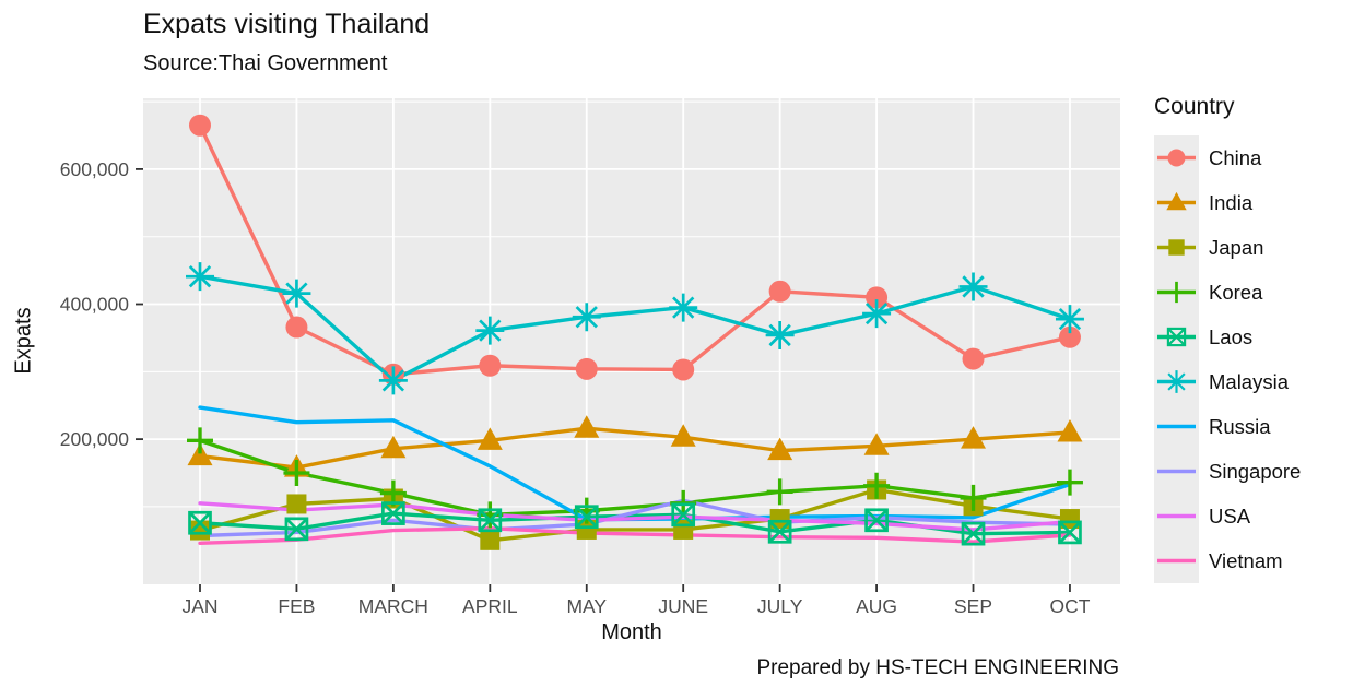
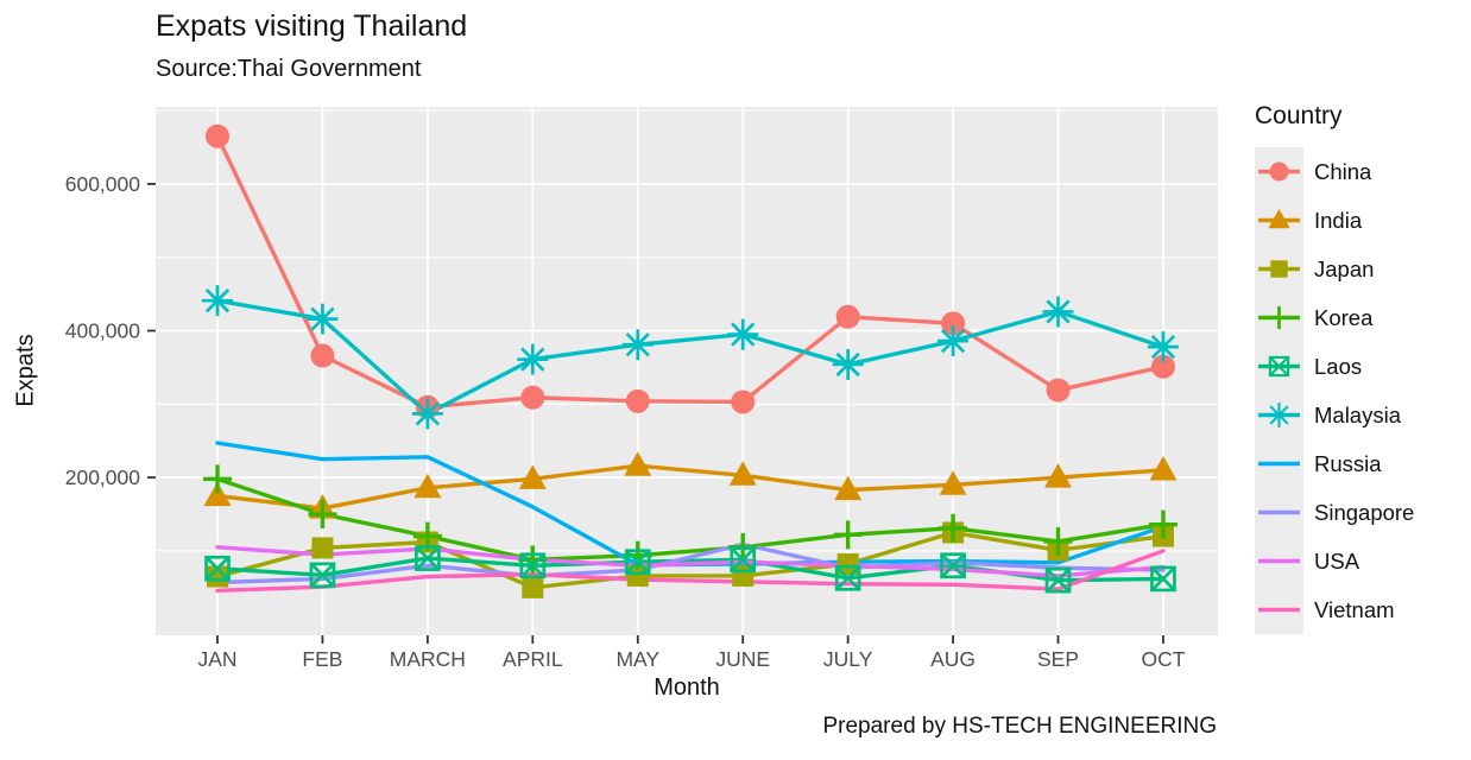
Japan/OCT: 80000 -> 120000
Vietnam/OCT: 60000 -> 100000
